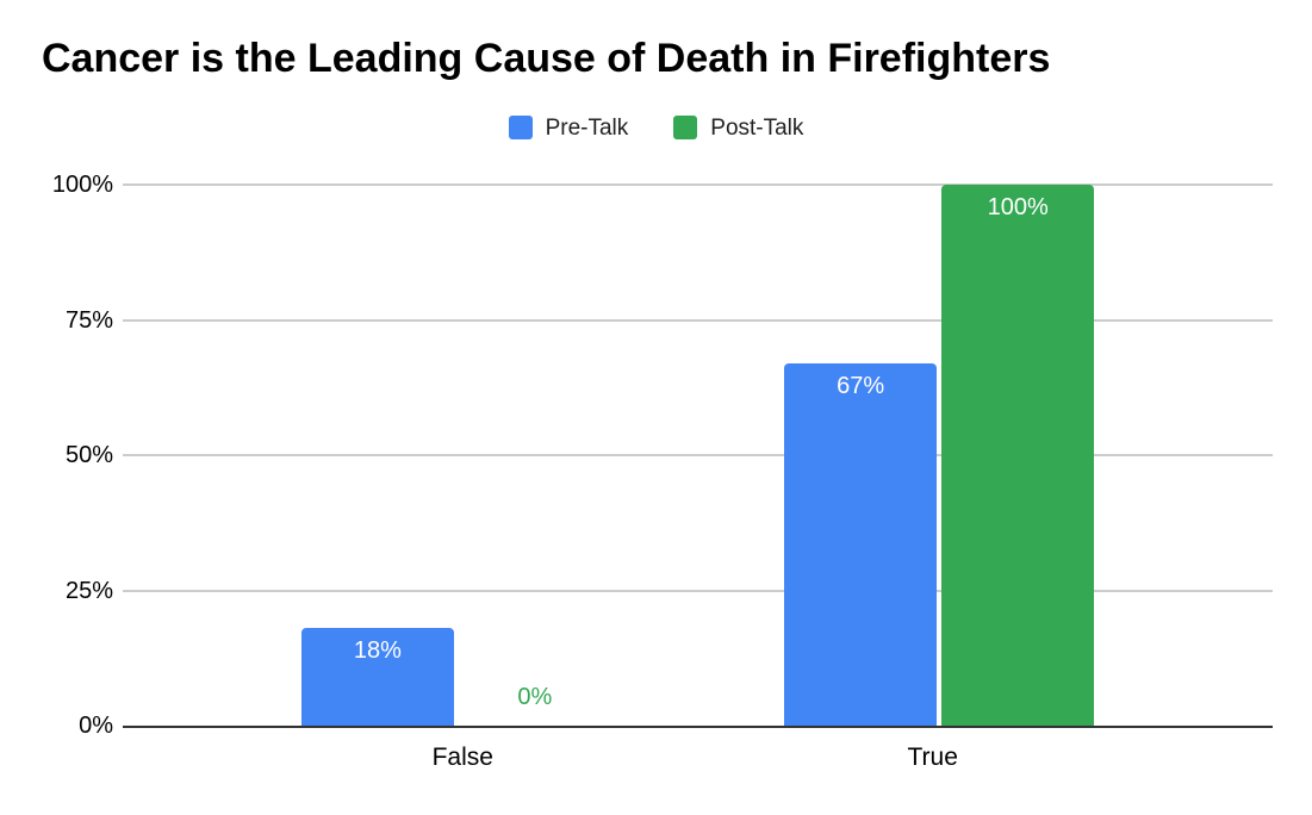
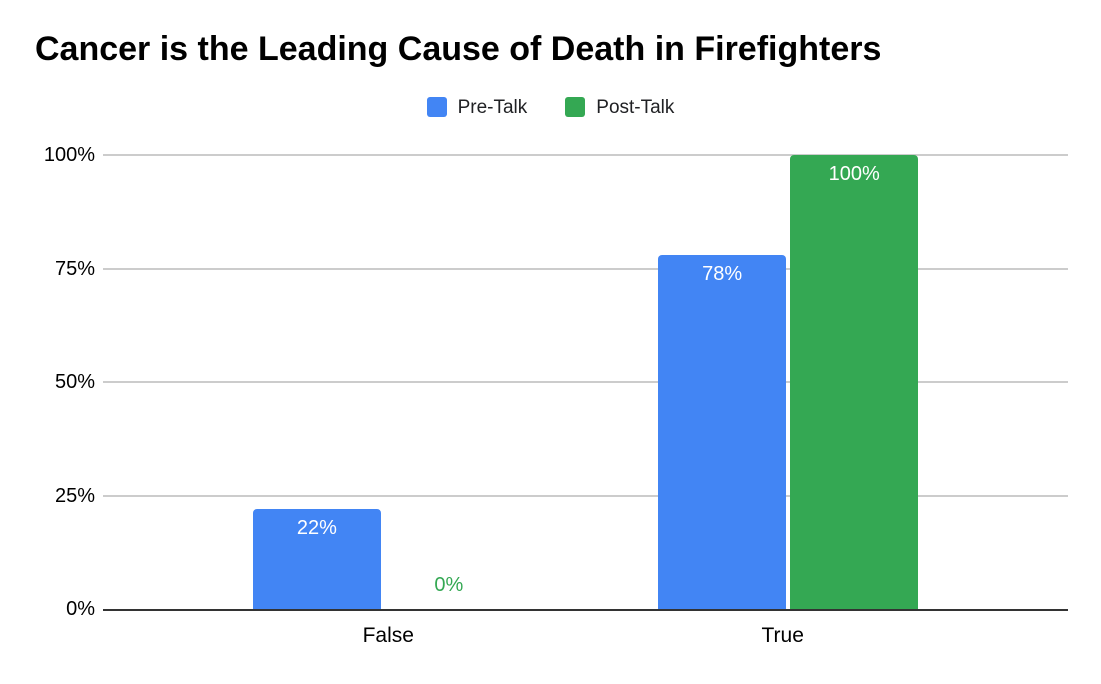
Pre-Talk/False: 18% -> 22%
Pre-Talk/True: 67% -> 78%
